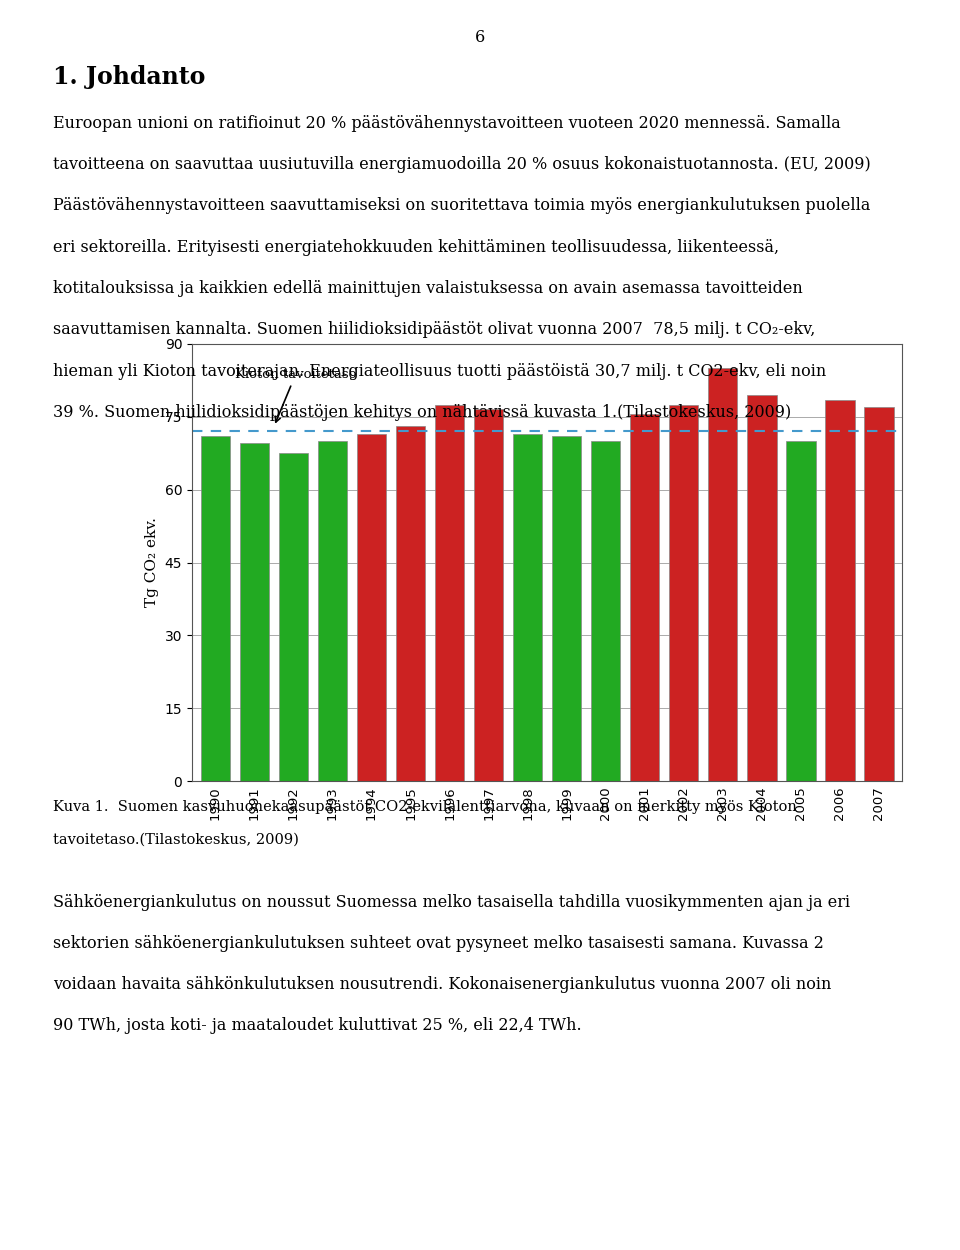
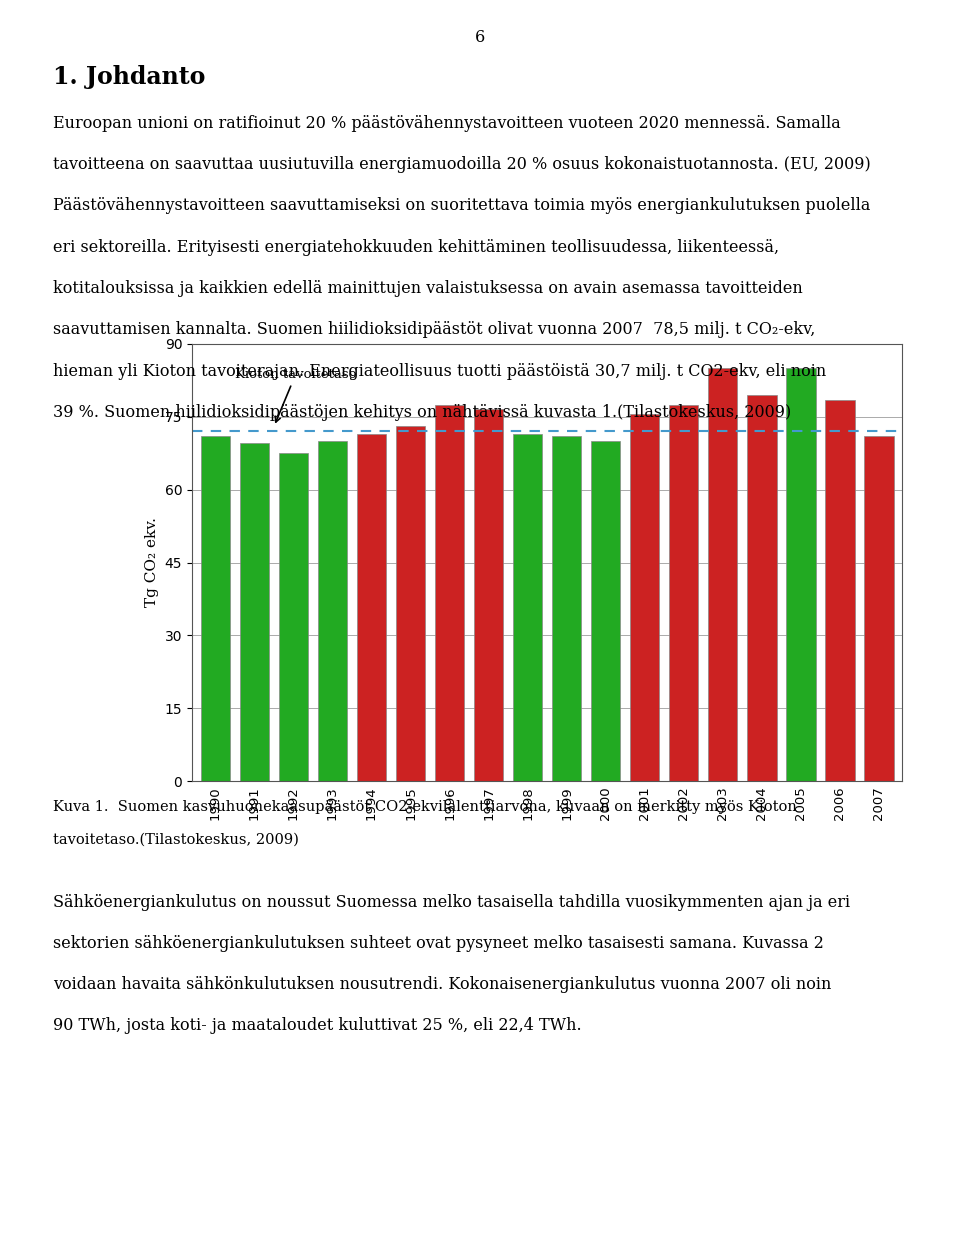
2005: 70.0 -> 85.0
2007: 77.0 -> 71.0
